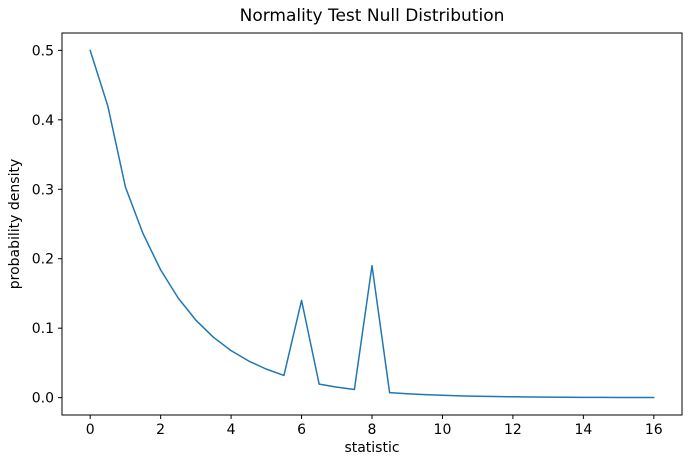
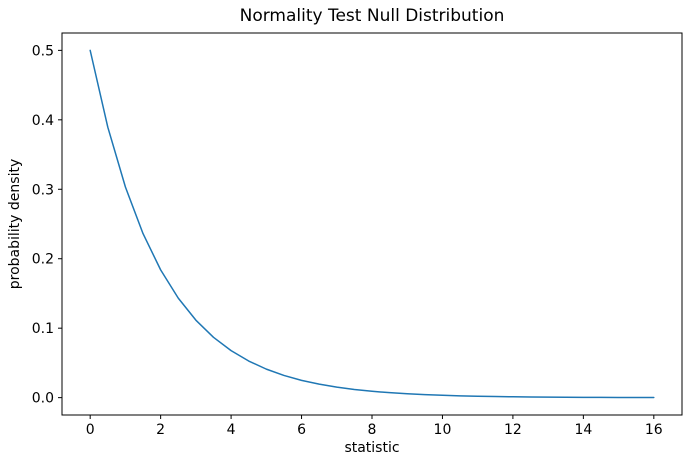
0.5: 0.42 -> 0.39
6: 0.14 -> 0.02
8: 0.19 -> 0.01
